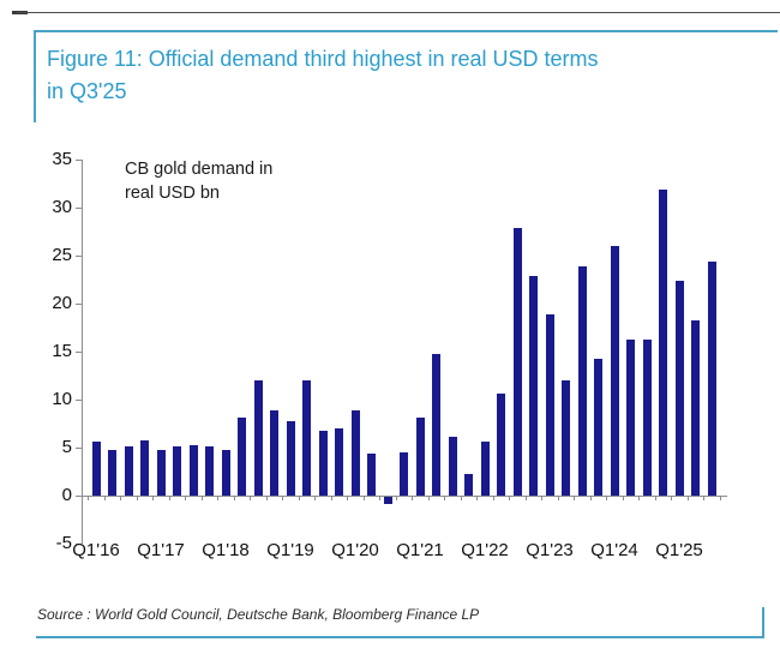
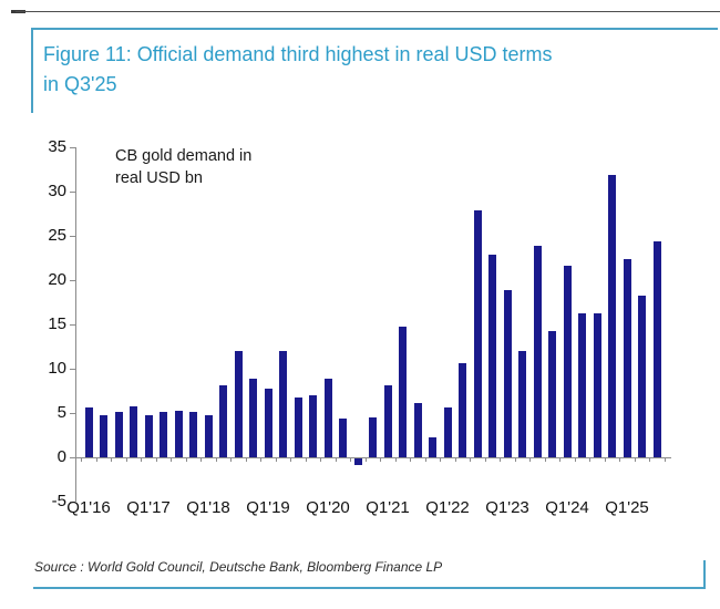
Q1'24: 26 -> 22
